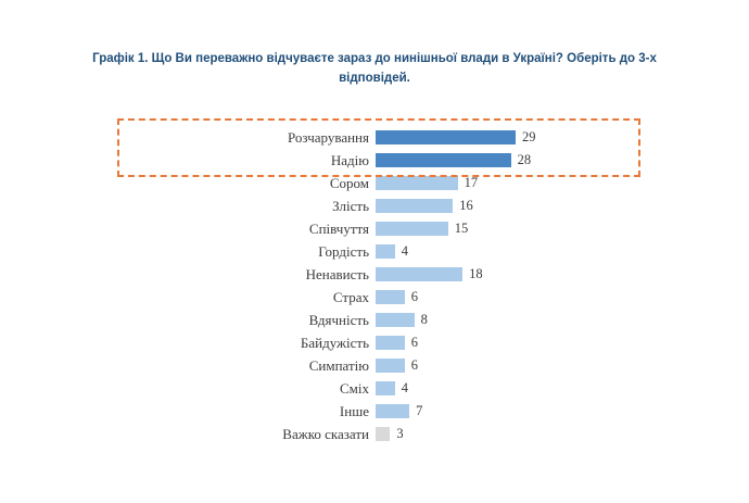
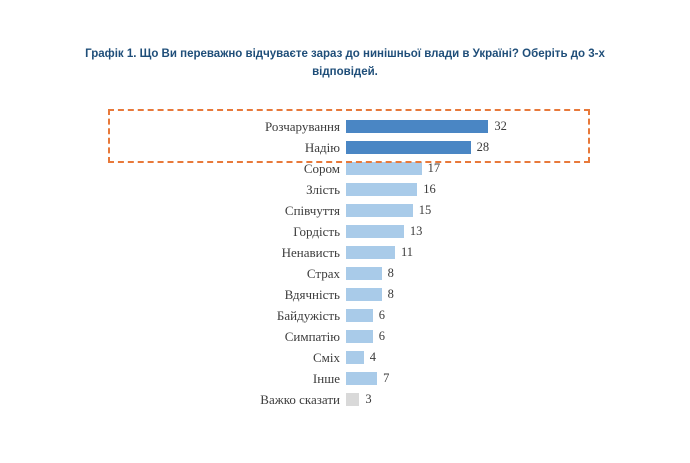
Розчарування: 29 -> 32
Гордість: 4 -> 13
Ненависть: 18 -> 11
Страх: 6 -> 8
